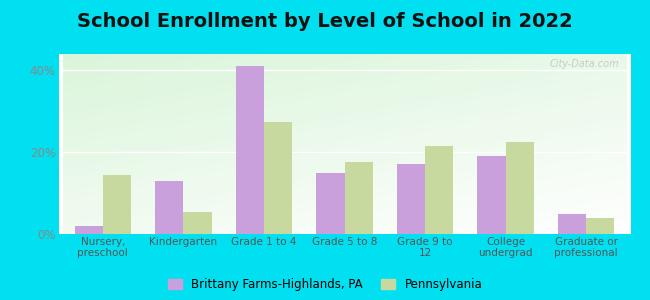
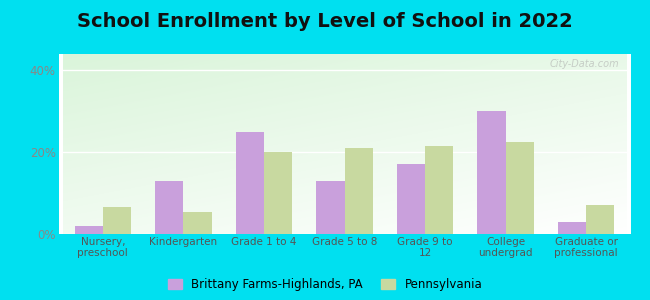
Pennsylvania/Nursery, preschool: 14.5% -> 6.5%
Brittany Farms-Highlands, PA/Grade 1 to 4: 41% -> 25%
Pennsylvania/Grade 1 to 4: 27.5% -> 20.0%
Brittany Farms-Highlands, PA/Grade 5 to 8: 15% -> 13%
Pennsylvania/Grade 5 to 8: 17.5% -> 21.0%
Brittany Farms-Highlands, PA/College undergrad: 19% -> 30%
Brittany Farms-Highlands, PA/Graduate or professional: 5% -> 3%
Pennsylvania/Graduate or professional: 4.0% -> 7.0%
